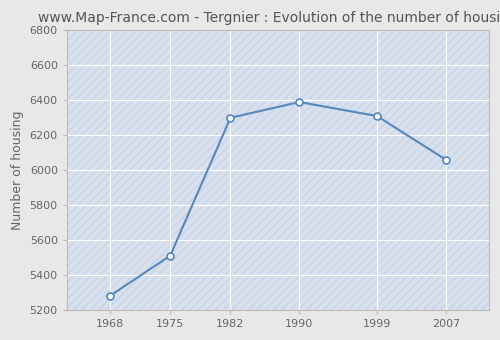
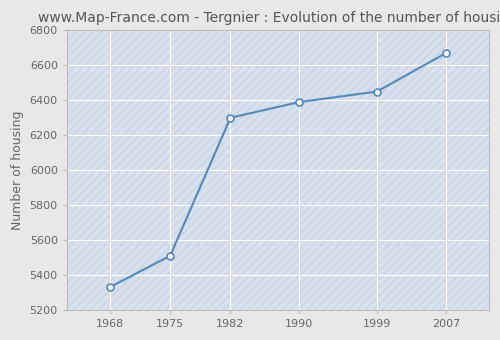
1968: 5280 -> 5330
1999: 6310 -> 6450
2007: 6060 -> 6670
